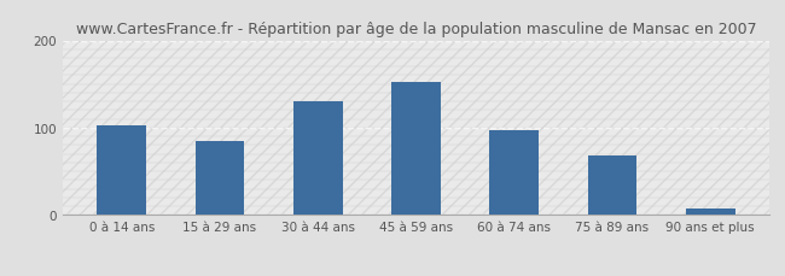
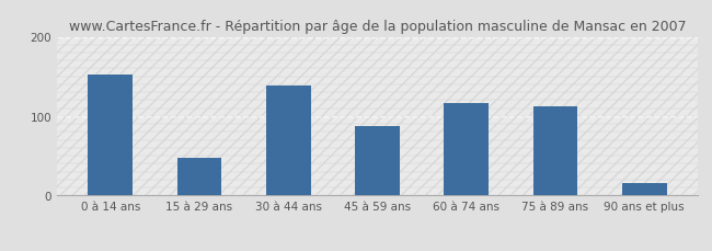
0 à 14 ans: 103 -> 152
15 à 29 ans: 85 -> 48
30 à 44 ans: 130 -> 138
45 à 59 ans: 152 -> 88
60 à 74 ans: 97 -> 116
75 à 89 ans: 68 -> 112
90 ans et plus: 7 -> 16
